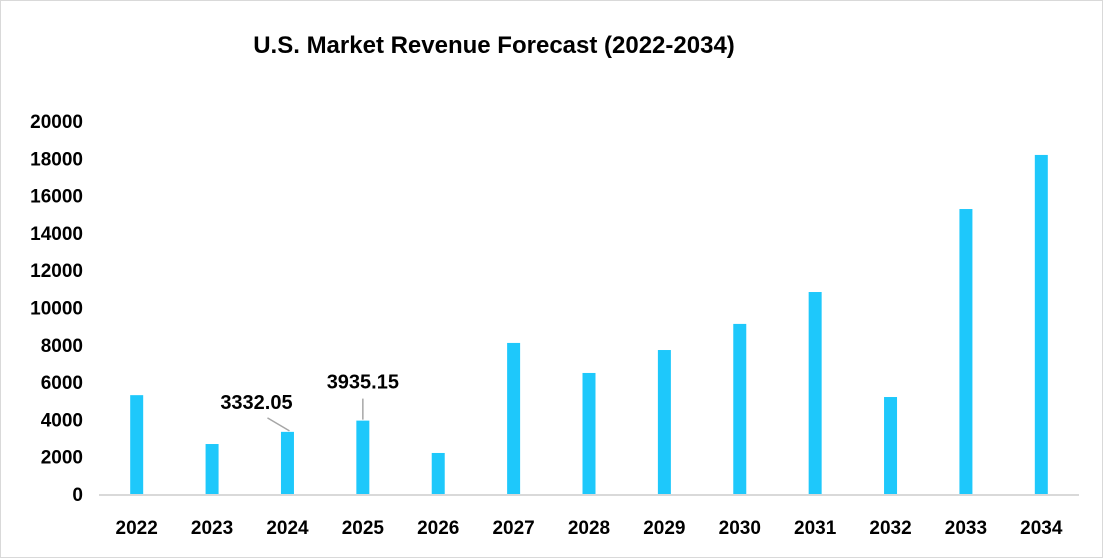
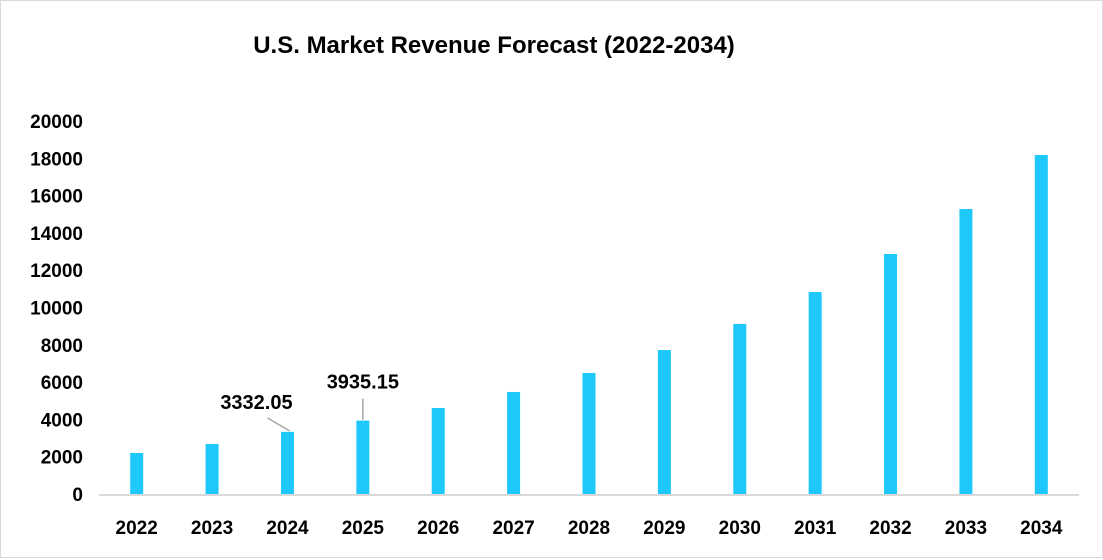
2022: 5300 -> 2200
2026: 2200 -> 4600
2027: 8100 -> 5500
2032: 5200 -> 12900
